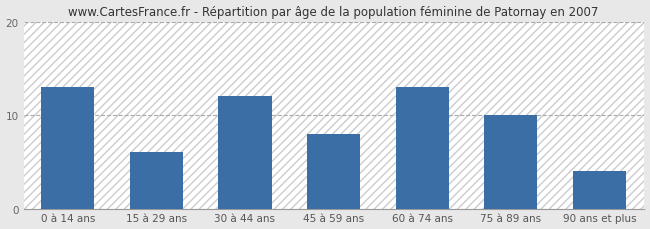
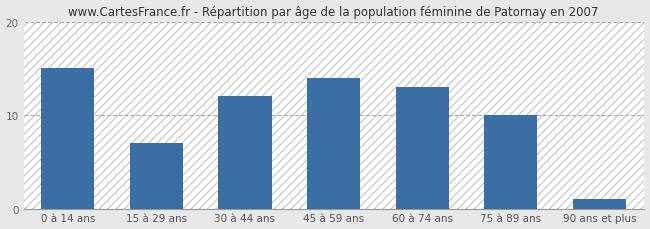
0 à 14 ans: 13 -> 15
15 à 29 ans: 6 -> 7
45 à 59 ans: 8 -> 14
90 ans et plus: 4 -> 1
